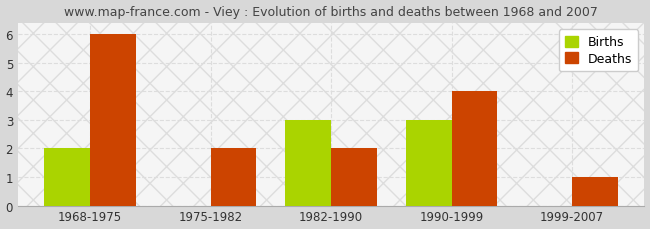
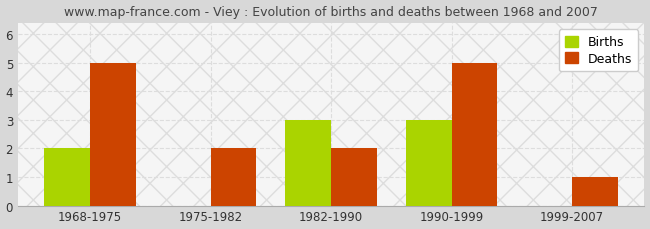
Deaths/1968-1975: 6 -> 5
Deaths/1990-1999: 4 -> 5
